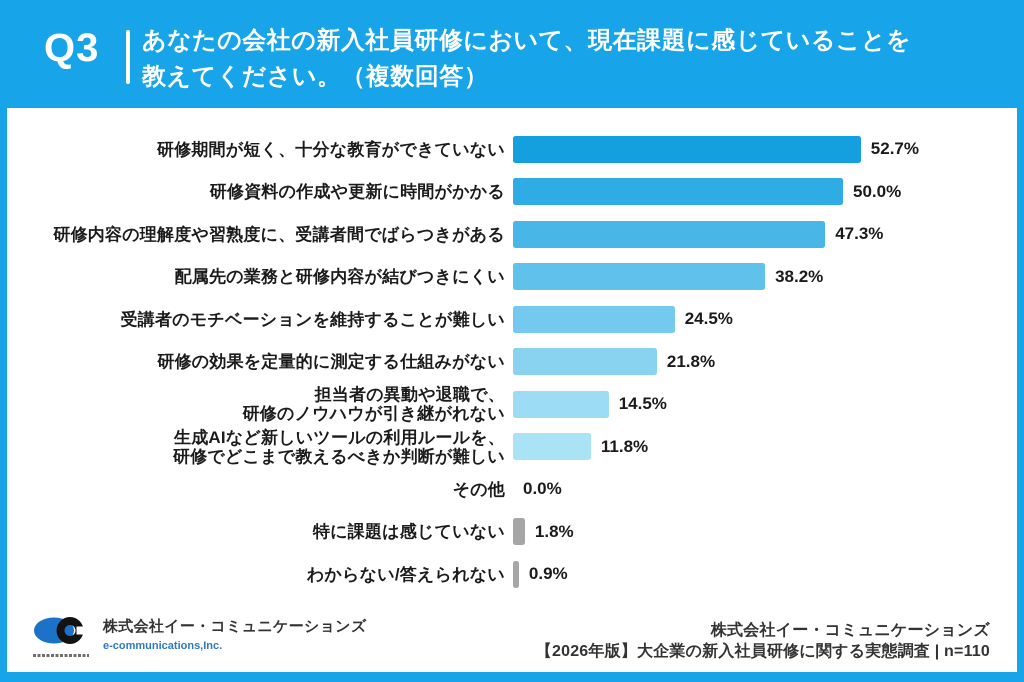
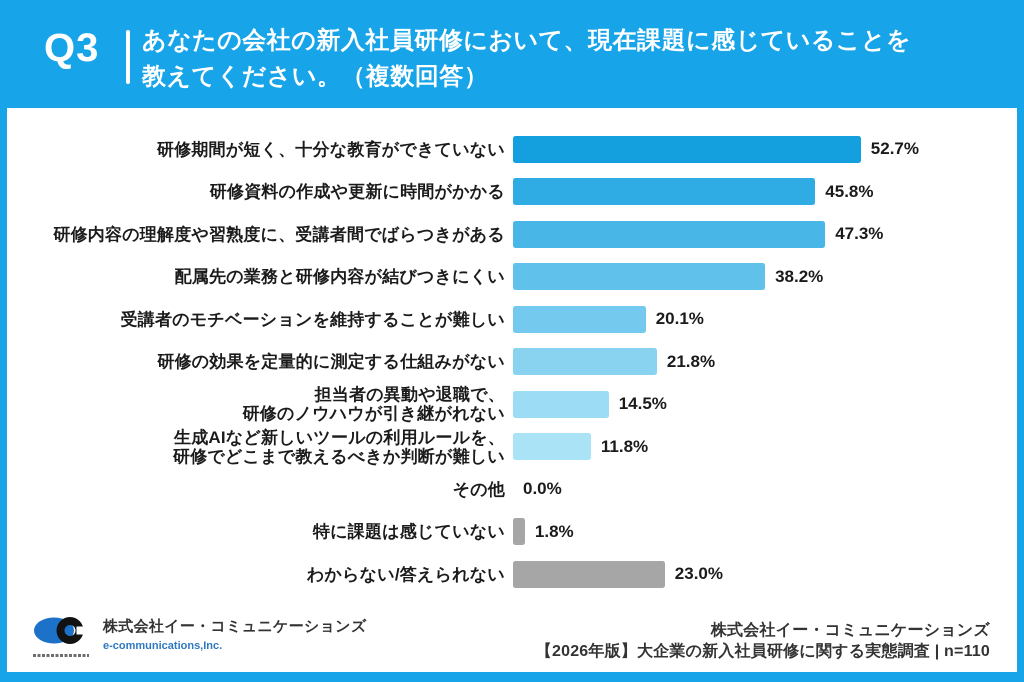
研修資料の作成や更新に時間がかかる: 50.0% -> 45.8%
受講者のモチベーションを維持することが難しい: 24.5% -> 20.1%
わからない/答えられない: 0.9% -> 23.0%
